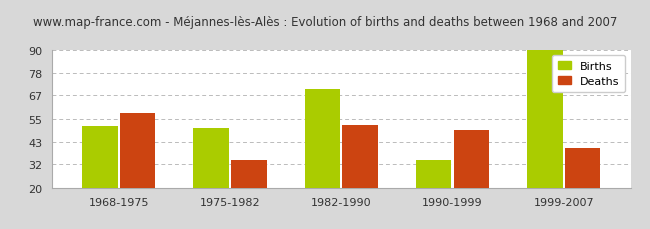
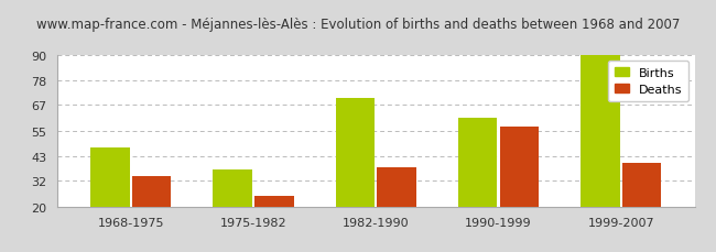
Births/1968-1975: 51 -> 47
Deaths/1968-1975: 58 -> 34
Births/1975-1982: 50 -> 37
Deaths/1975-1982: 34 -> 25
Deaths/1982-1990: 52 -> 38
Births/1990-1999: 34 -> 61
Deaths/1990-1999: 49 -> 57
